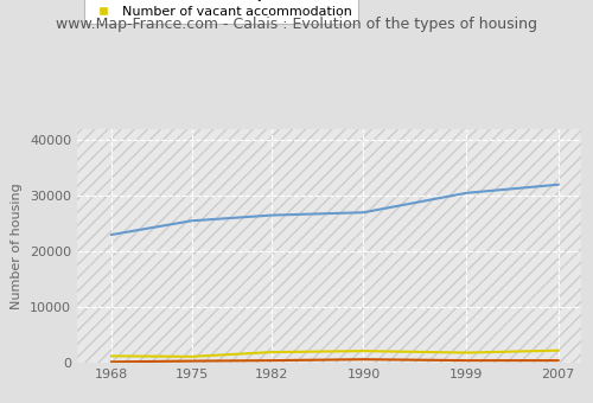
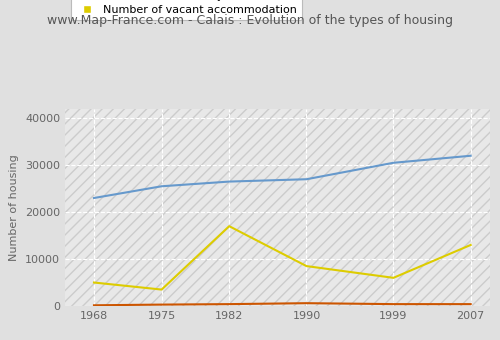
Number of vacant accommodation/1968: 1200 -> 5000
Number of vacant accommodation/1975: 1100 -> 3500
Number of vacant accommodation/1982: 1900 -> 17000
Number of vacant accommodation/1990: 2100 -> 8500
Number of vacant accommodation/1999: 1800 -> 6000
Number of vacant accommodation/2007: 2200 -> 13000
